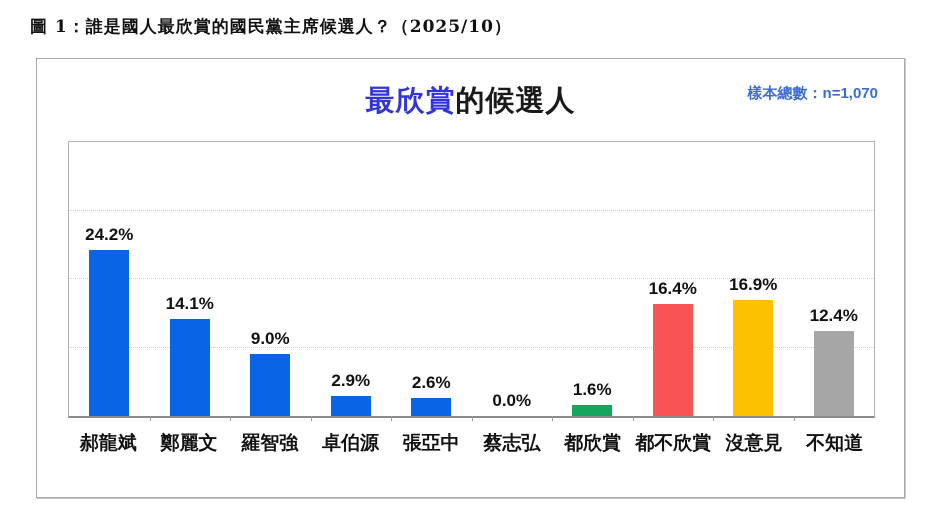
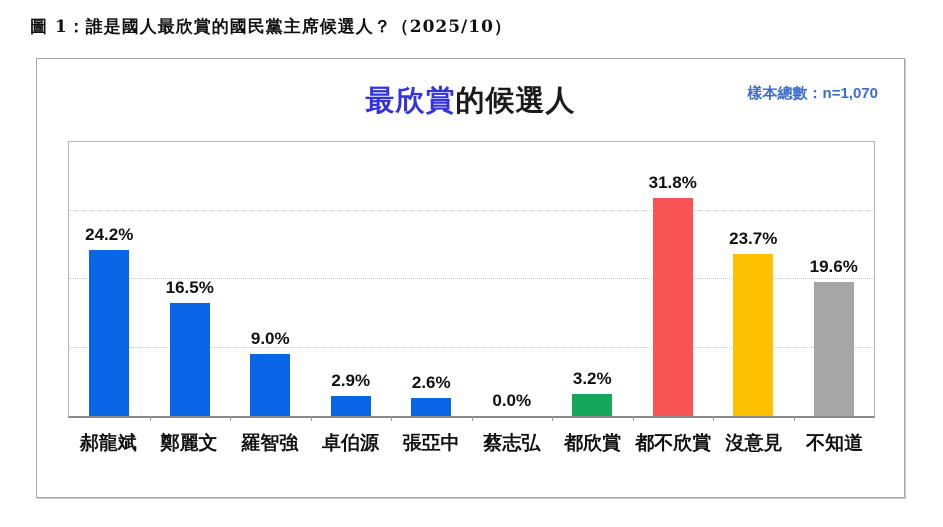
鄭麗文: 14.1% -> 16.5%
都欣賞: 1.6% -> 3.2%
都不欣賞: 16.4% -> 31.8%
沒意見: 16.9% -> 23.7%
不知道: 12.4% -> 19.6%
